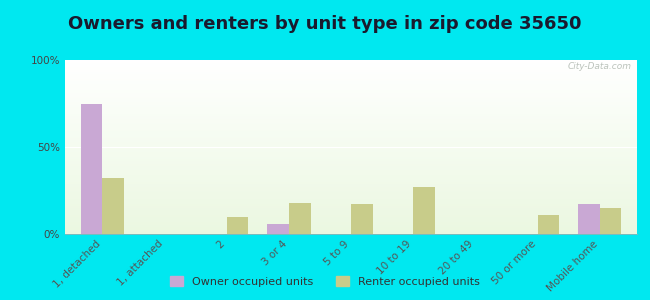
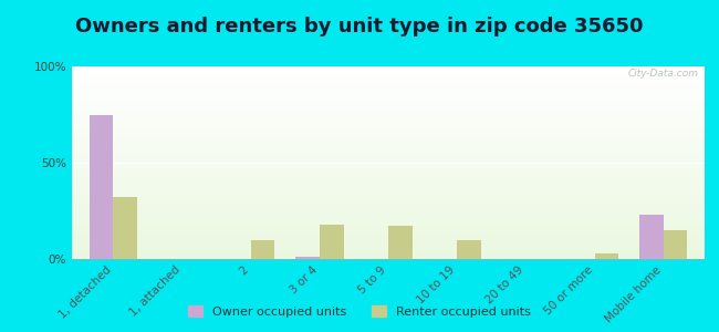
Owner occupied units/3 or 4: 6% -> 1%
Renter occupied units/10 to 19: 27% -> 10%
Renter occupied units/50 or more: 11% -> 3%
Owner occupied units/Mobile home: 17% -> 23%
